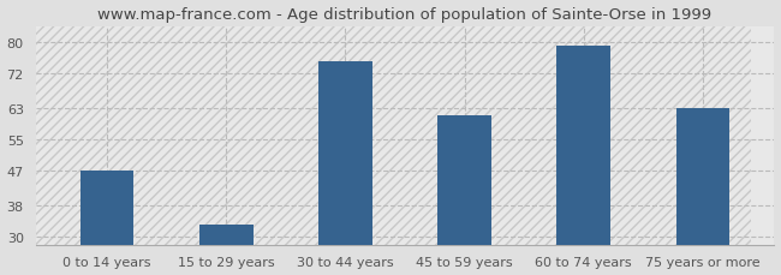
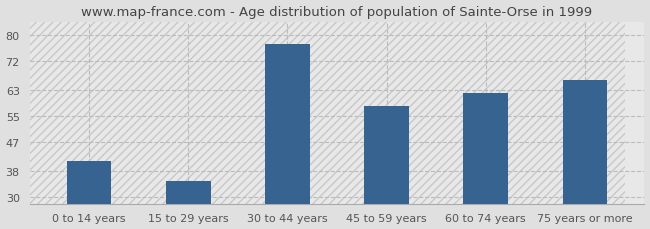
0 to 14 years: 47 -> 41
15 to 29 years: 33 -> 35
30 to 44 years: 75 -> 77
45 to 59 years: 61 -> 58
60 to 74 years: 79 -> 62
75 years or more: 63 -> 66
